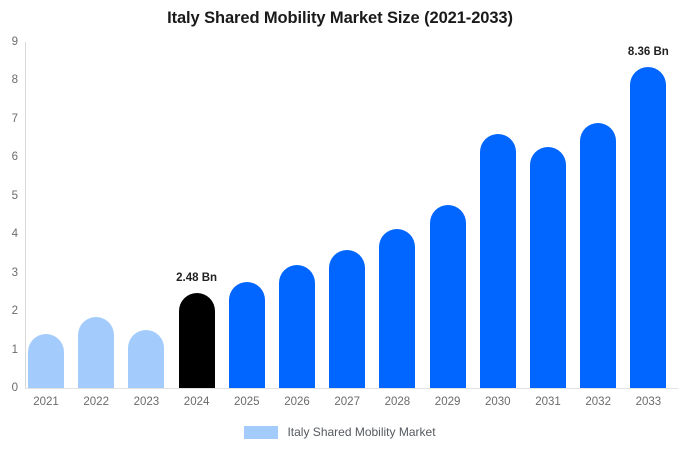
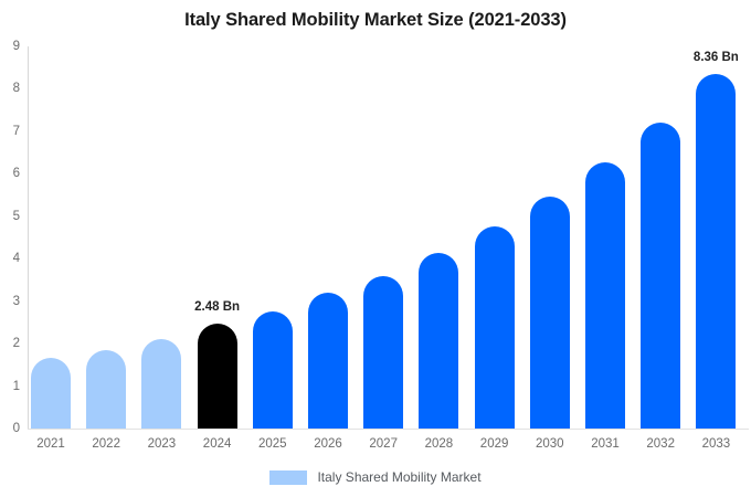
2021: 1.4 -> 1.7
2023: 1.5 -> 2.1
2030: 6.6 -> 5.5
2032: 6.9 -> 7.2
